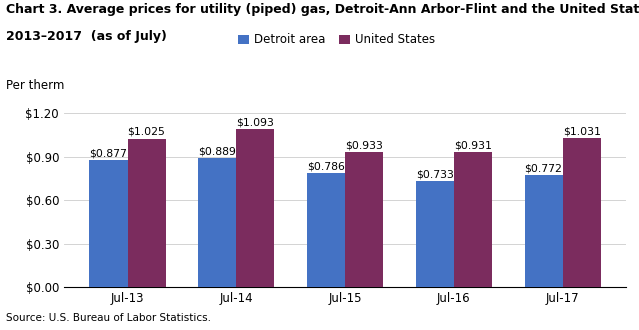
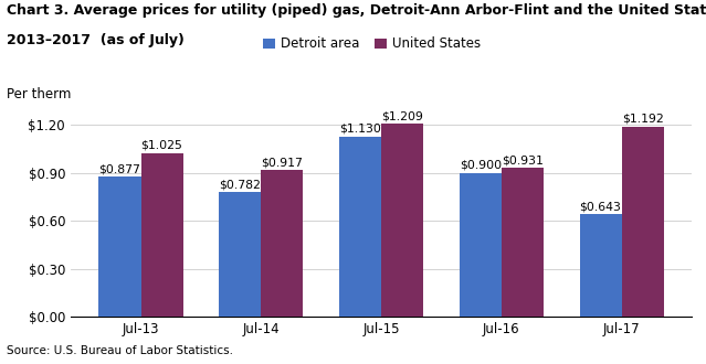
Detroit area/Jul-14: $0.889 -> $0.782
United States/Jul-14: $1.093 -> $0.917
Detroit area/Jul-15: $0.786 -> $1.130
United States/Jul-15: $0.933 -> $1.209
Detroit area/Jul-16: $0.733 -> $0.900
Detroit area/Jul-17: $0.772 -> $0.643
United States/Jul-17: $1.031 -> $1.192
